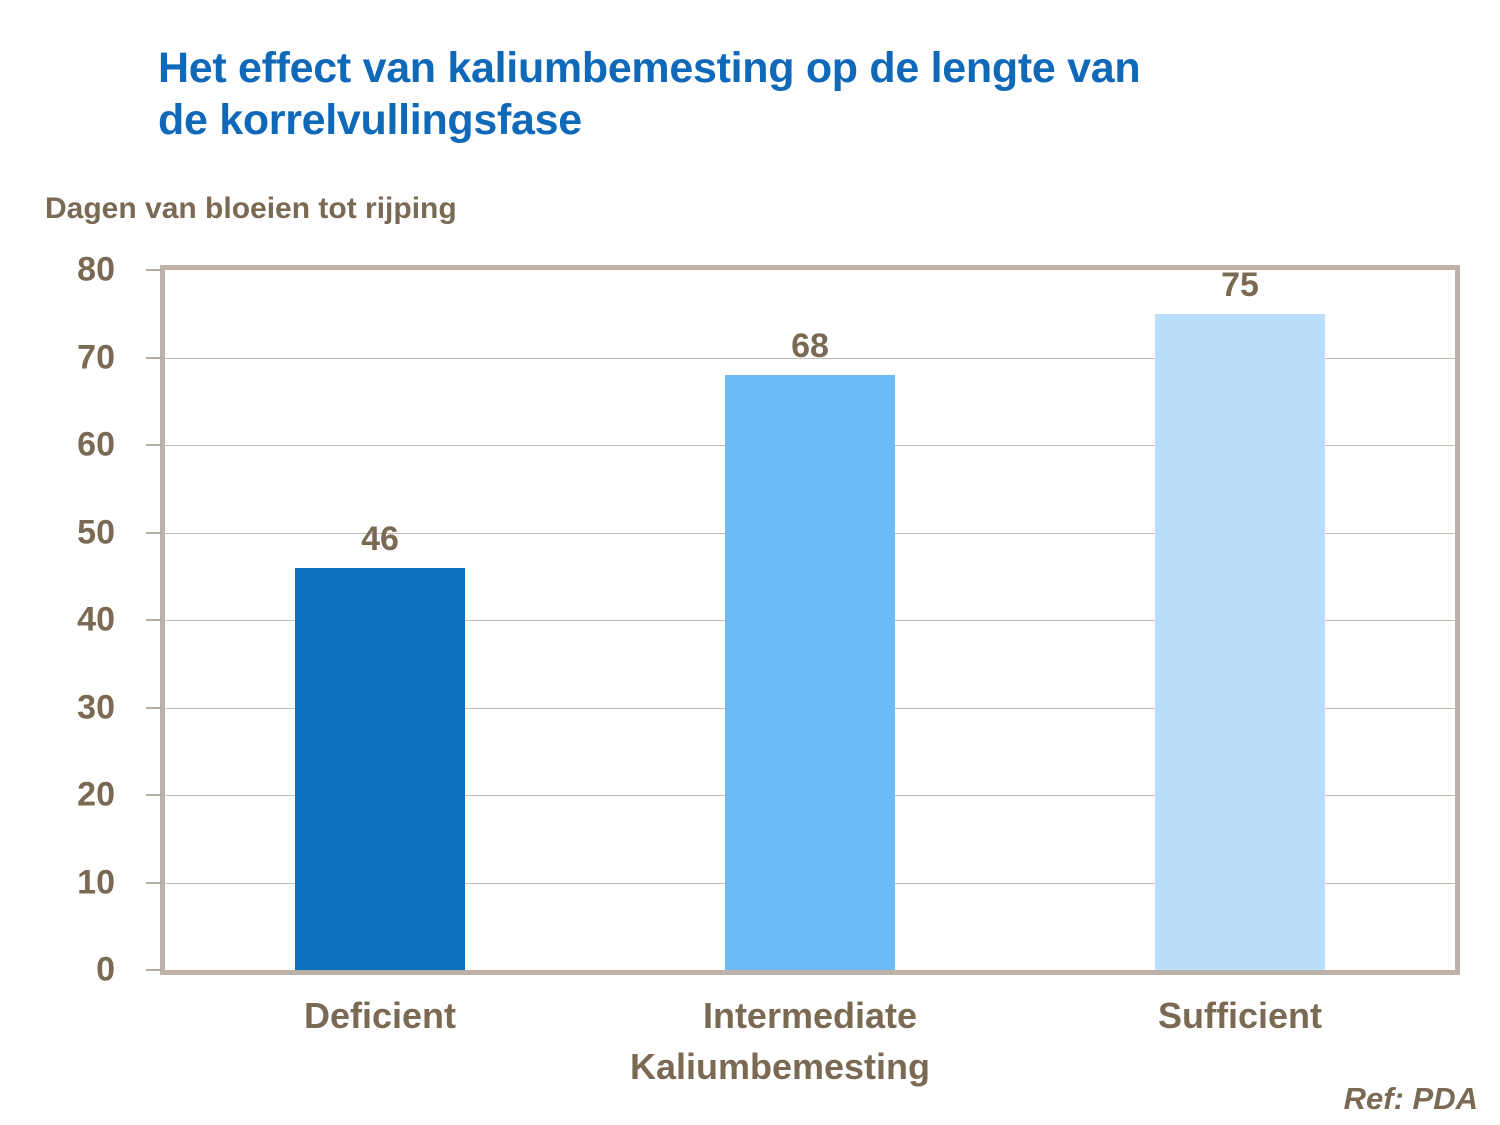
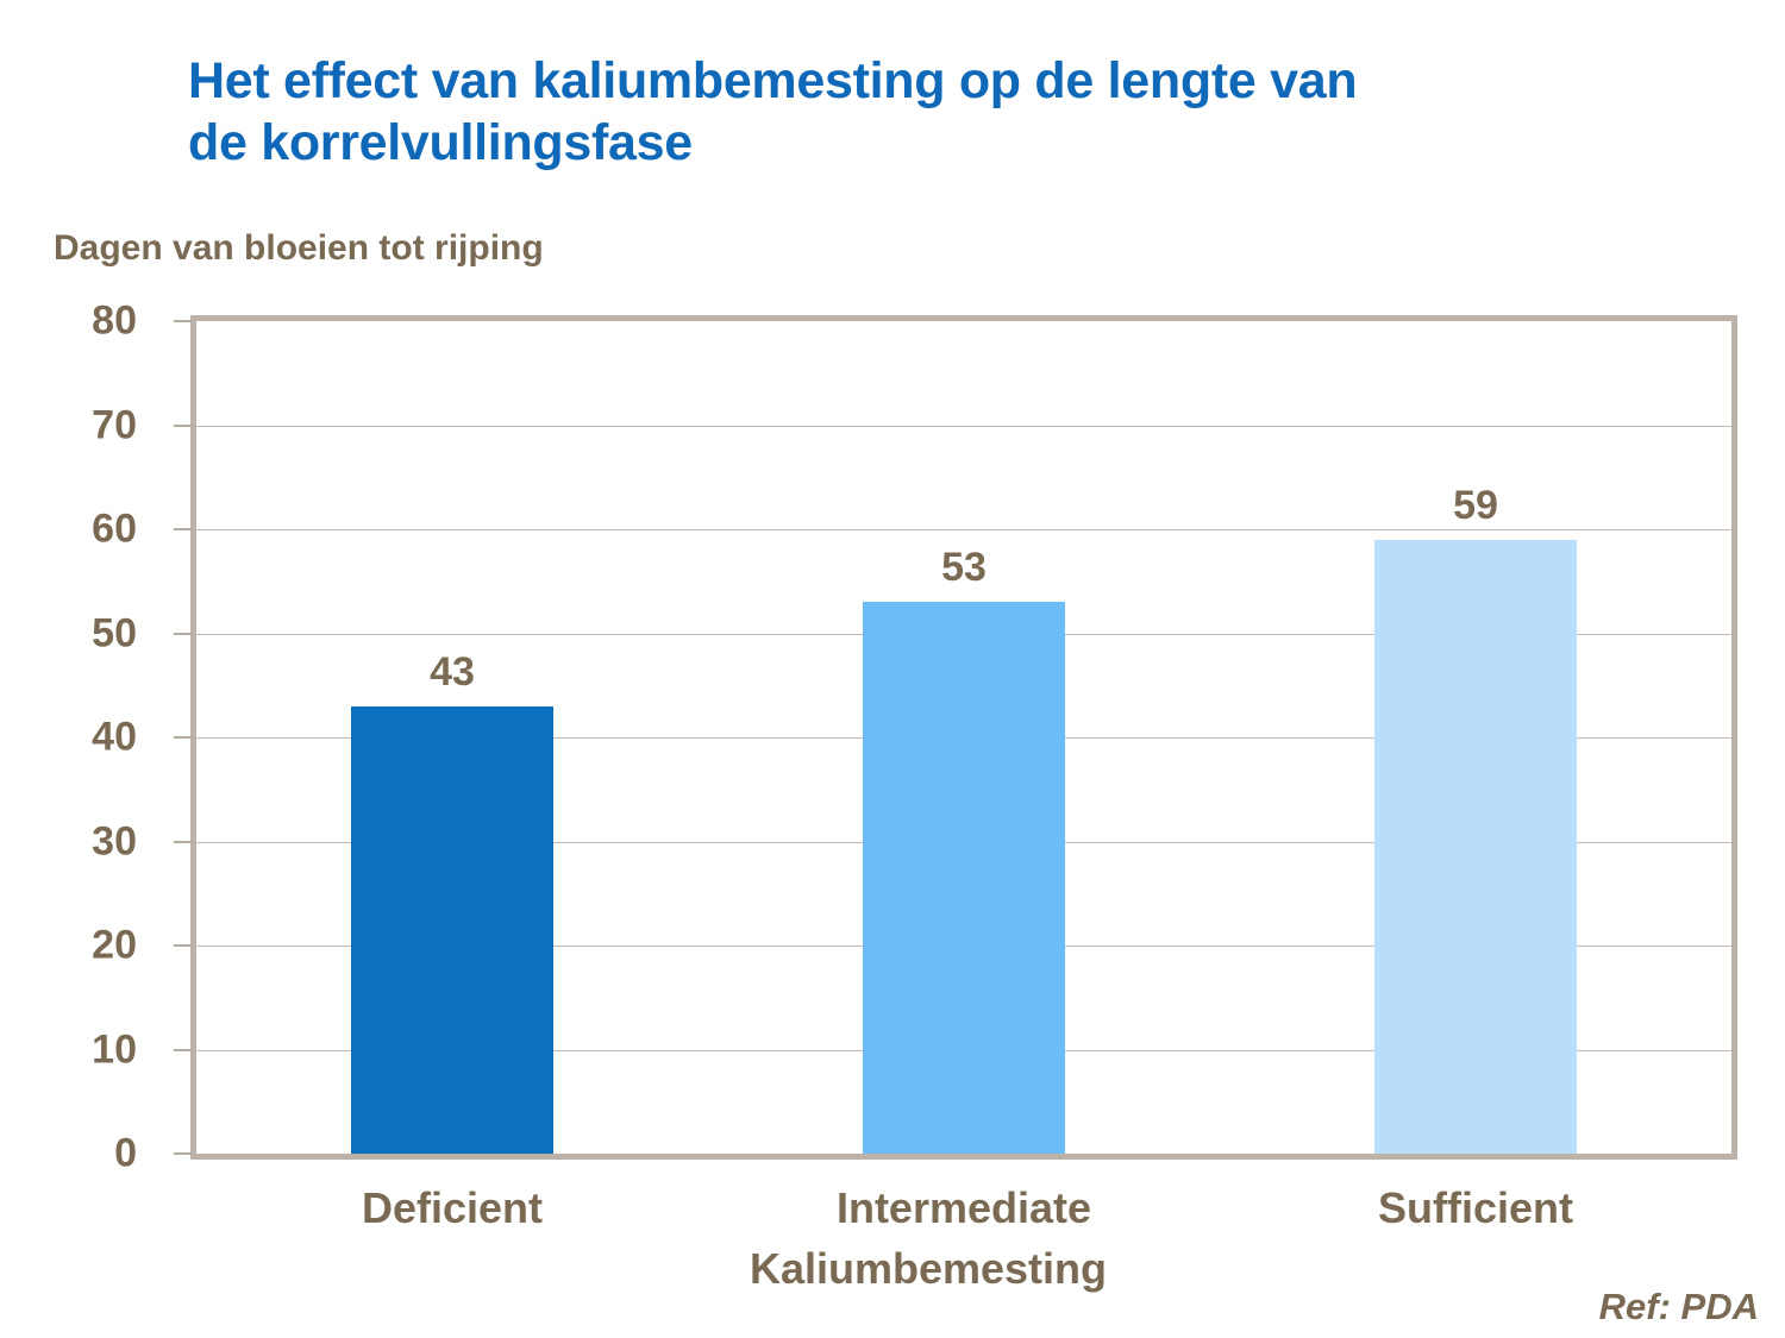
Deficient: 46 -> 43
Intermediate: 68 -> 53
Sufficient: 75 -> 59
